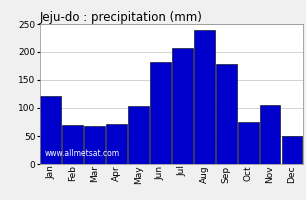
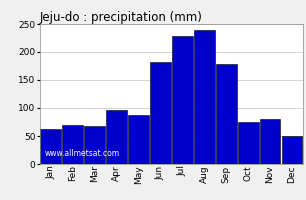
Jan: 122 -> 63
Apr: 72 -> 97
May: 104 -> 88
Jul: 208 -> 228
Nov: 106 -> 80
